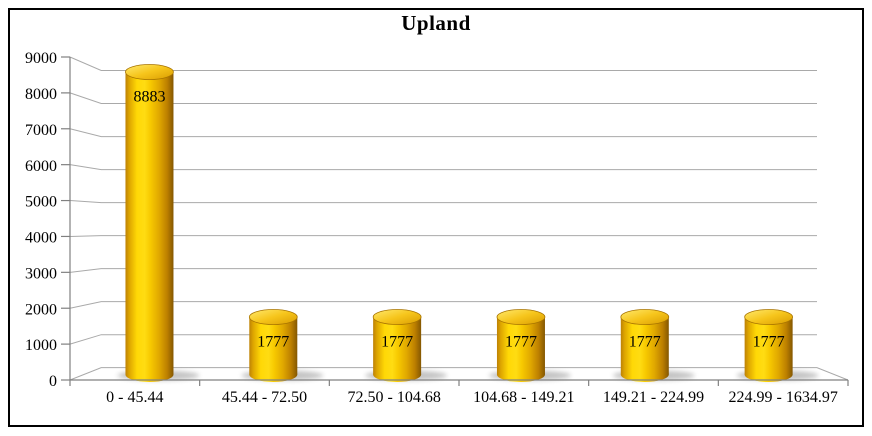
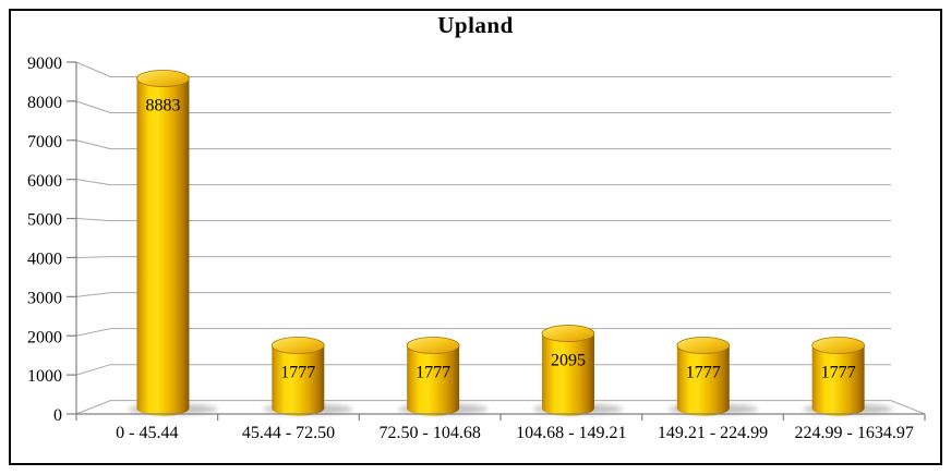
104.68 - 149.21: 1777 -> 2095
